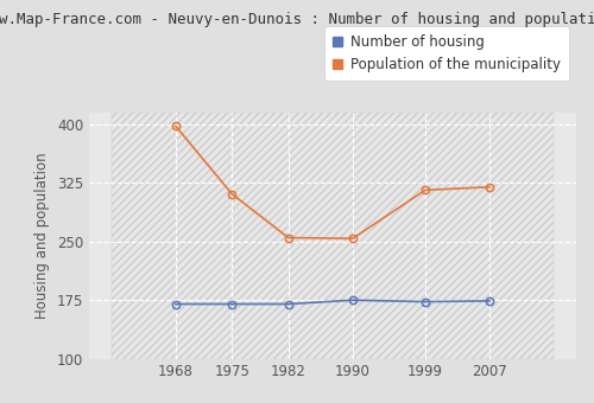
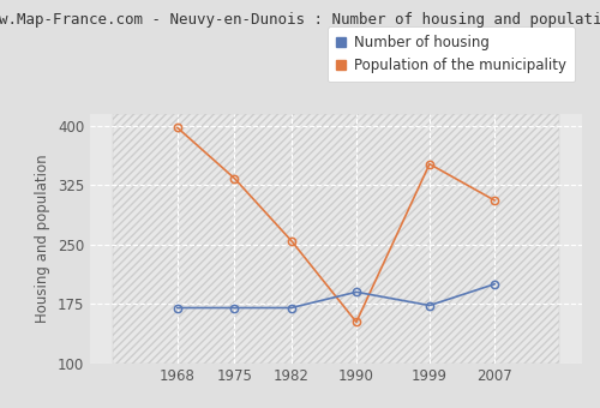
Population of the municipality/1975: 311 -> 334
Number of housing/1990: 175 -> 190
Population of the municipality/1990: 254 -> 152
Population of the municipality/1999: 316 -> 352
Number of housing/2007: 174 -> 200
Population of the municipality/2007: 320 -> 306
